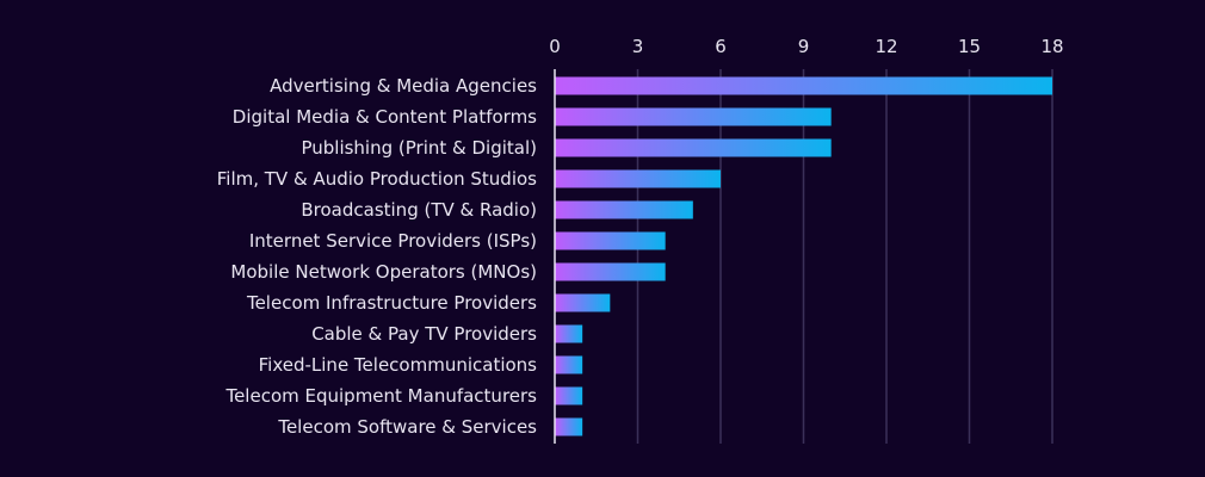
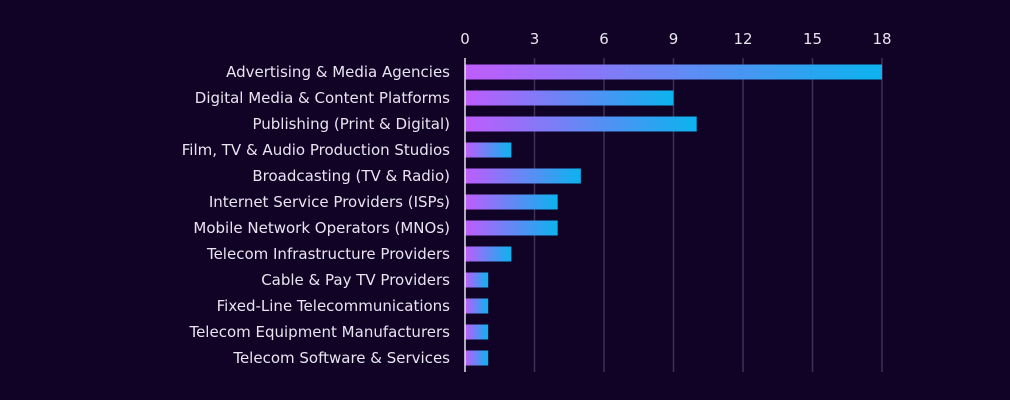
Digital Media & Content Platforms: 10 -> 9
Film, TV & Audio Production Studios: 6 -> 2
